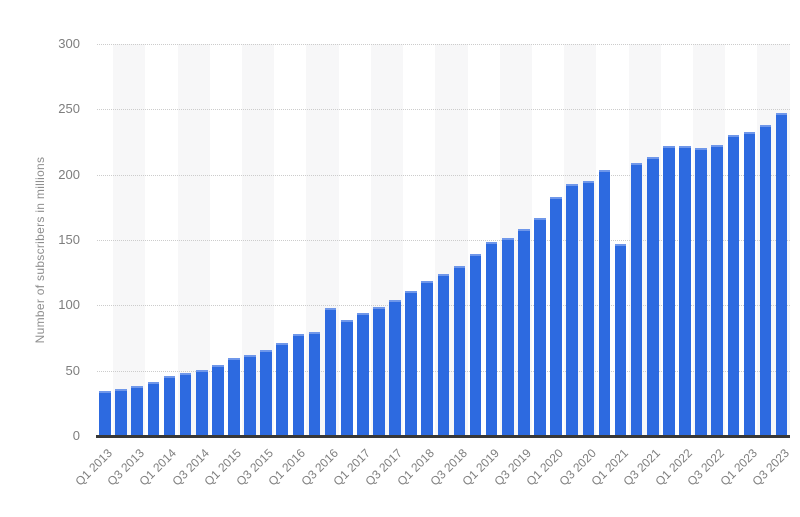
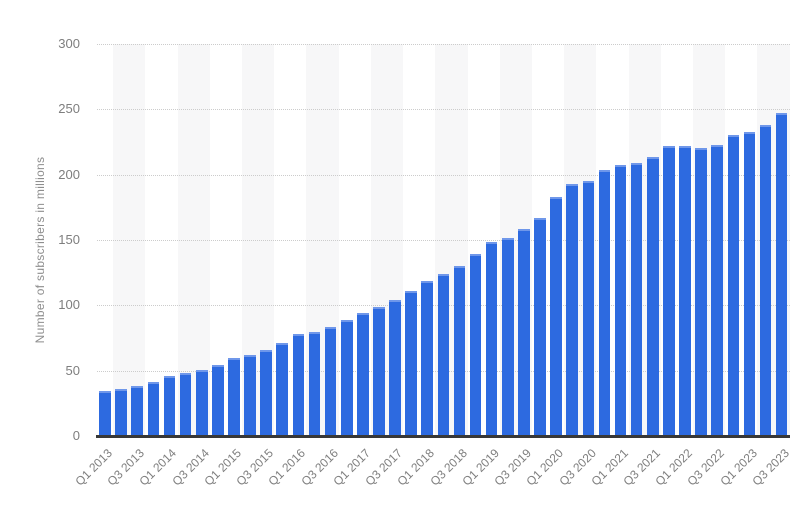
Q3 2016: 98 -> 83
Q1 2021: 147 -> 208
